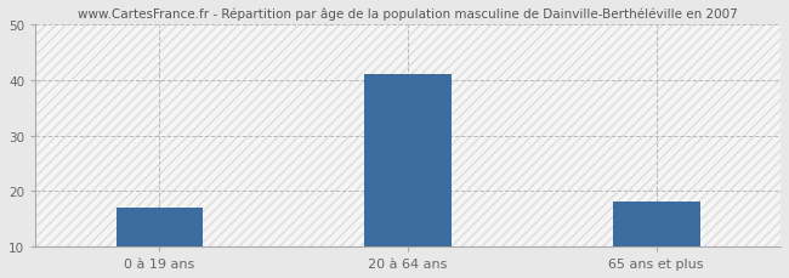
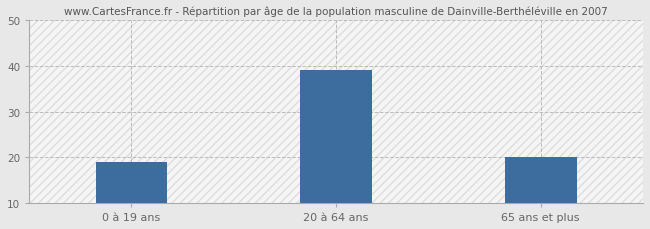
0 à 19 ans: 17 -> 19
20 à 64 ans: 41 -> 39
65 ans et plus: 18 -> 20
